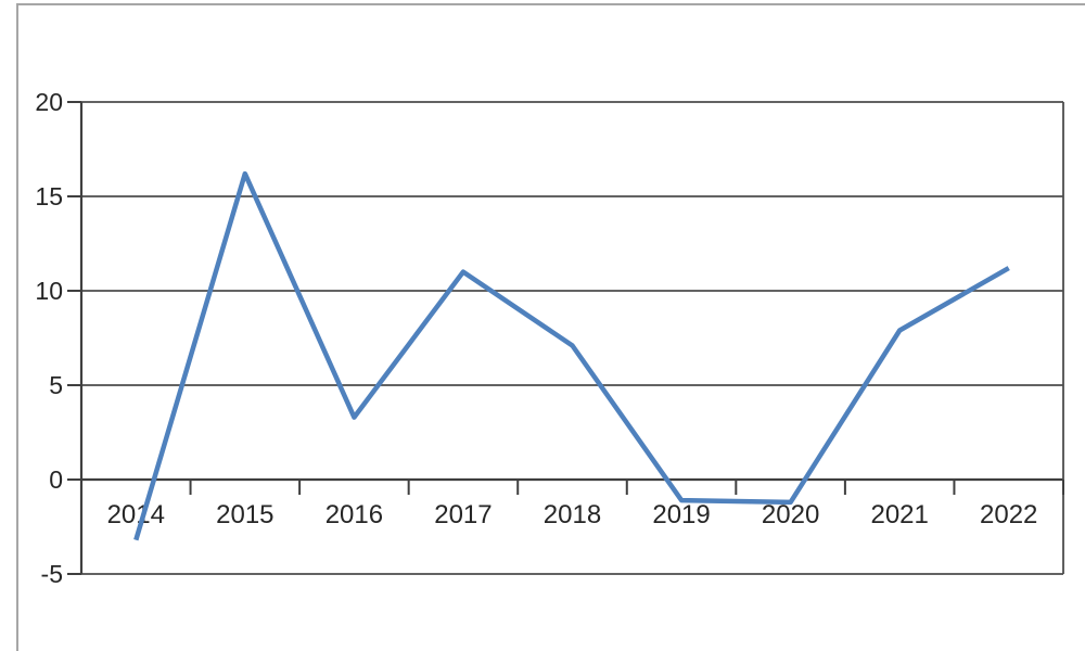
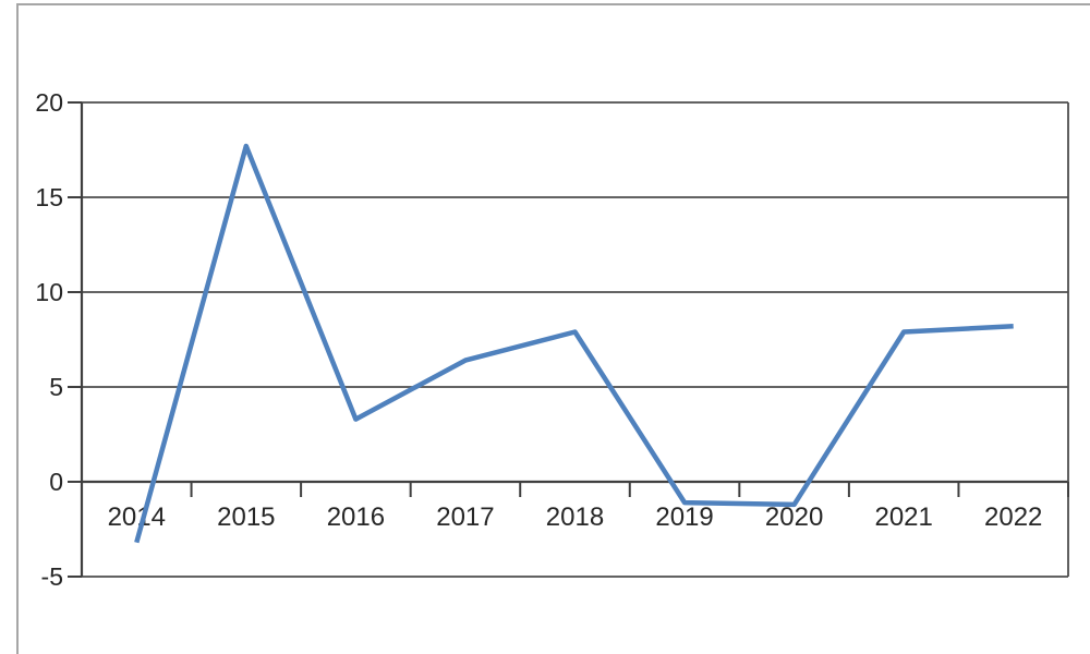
2015: 16.2 -> 17.7
2017: 11.0 -> 6.4
2018: 7.1 -> 7.9
2022: 11.2 -> 8.2
